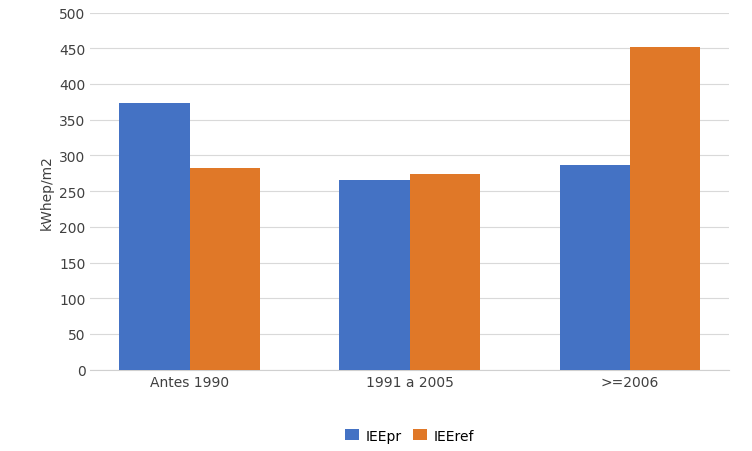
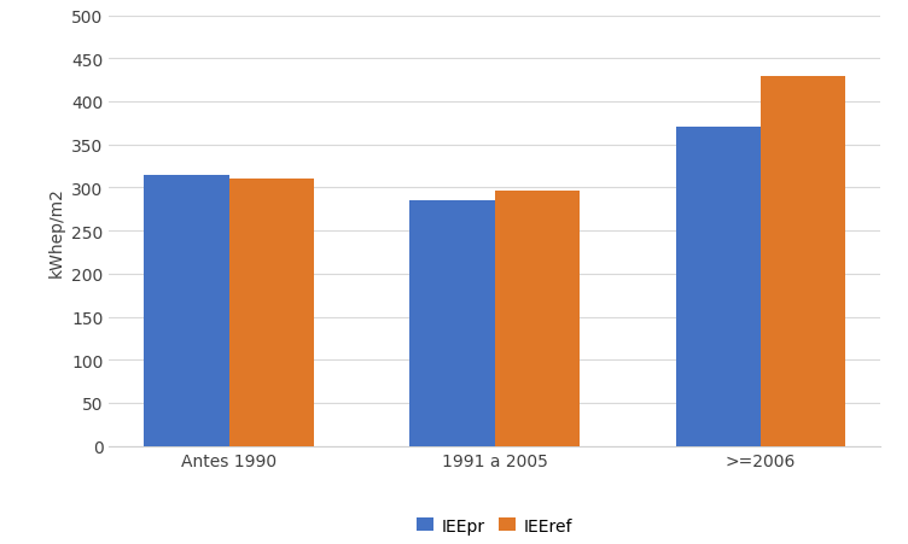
IEEpr/Antes 1990: 374 -> 315
IEEref/Antes 1990: 282 -> 311
IEEpr/1991 a 2005: 266 -> 285
IEEref/1991 a 2005: 274 -> 296
IEEpr/>=2006: 286 -> 370
IEEref/>=2006: 452 -> 430
